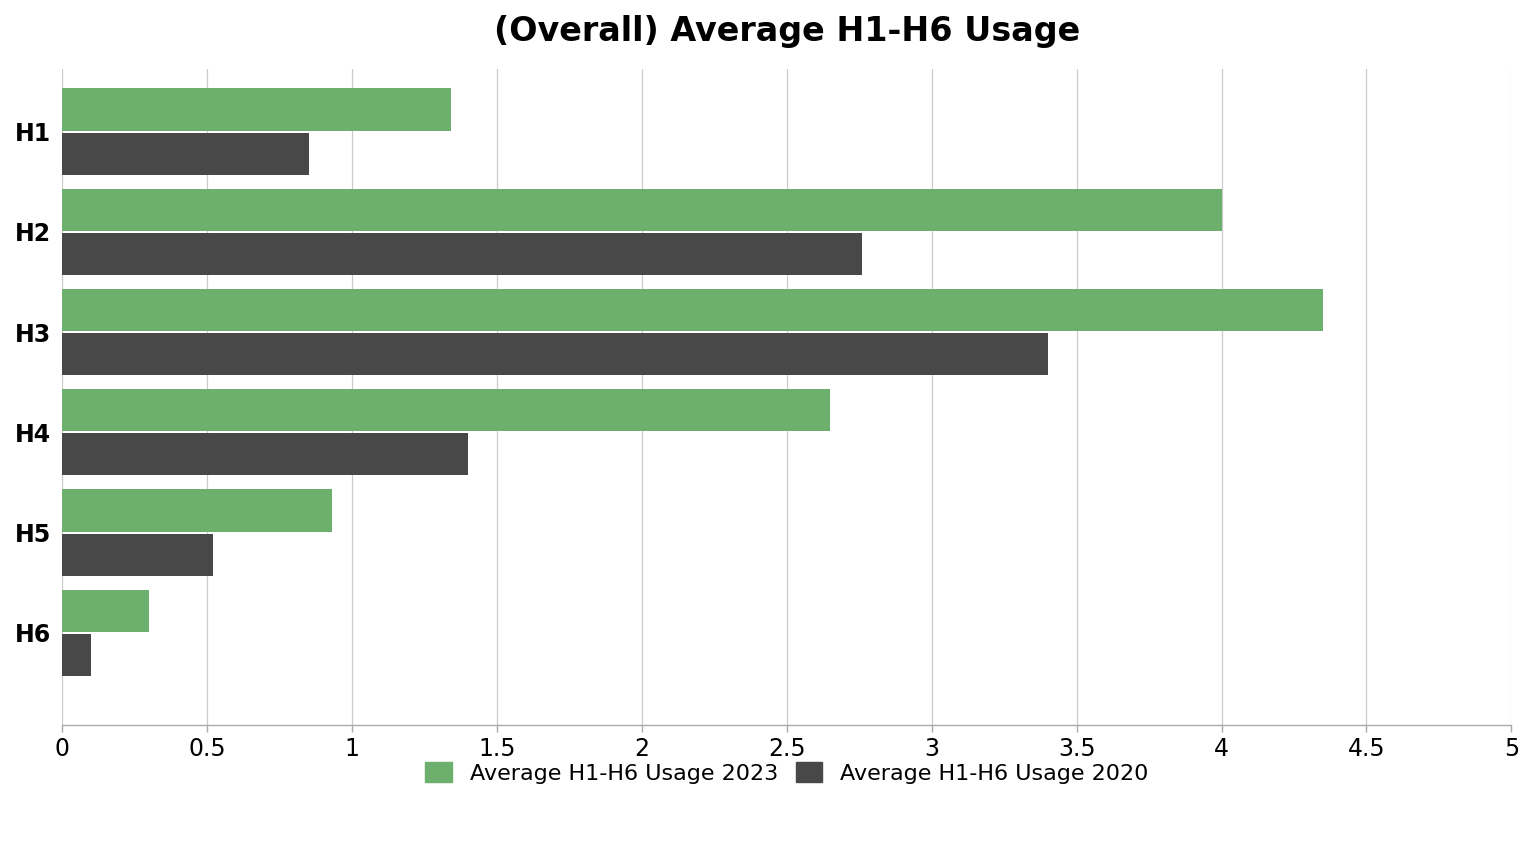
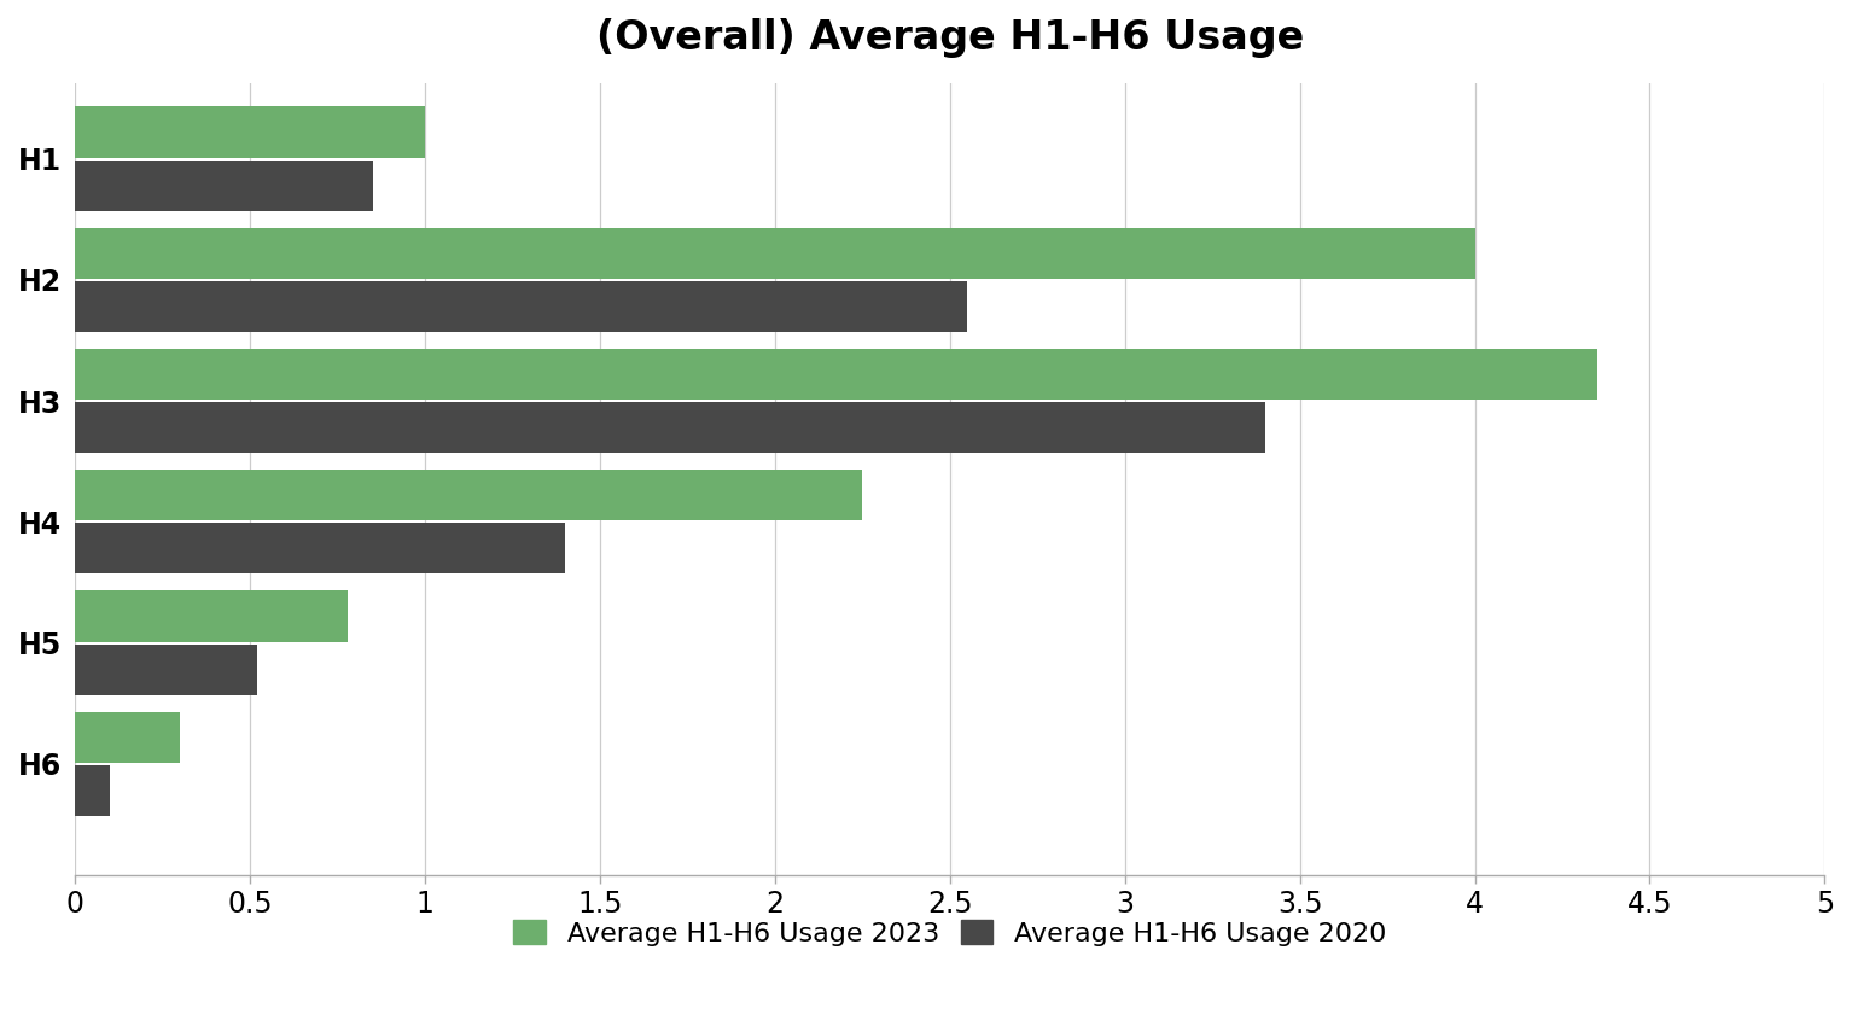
Average H1-H6 Usage 2023/H1: 1.34 -> 1.00
Average H1-H6 Usage 2020/H2: 2.76 -> 2.55
Average H1-H6 Usage 2023/H4: 2.65 -> 2.25
Average H1-H6 Usage 2023/H5: 0.93 -> 0.78
